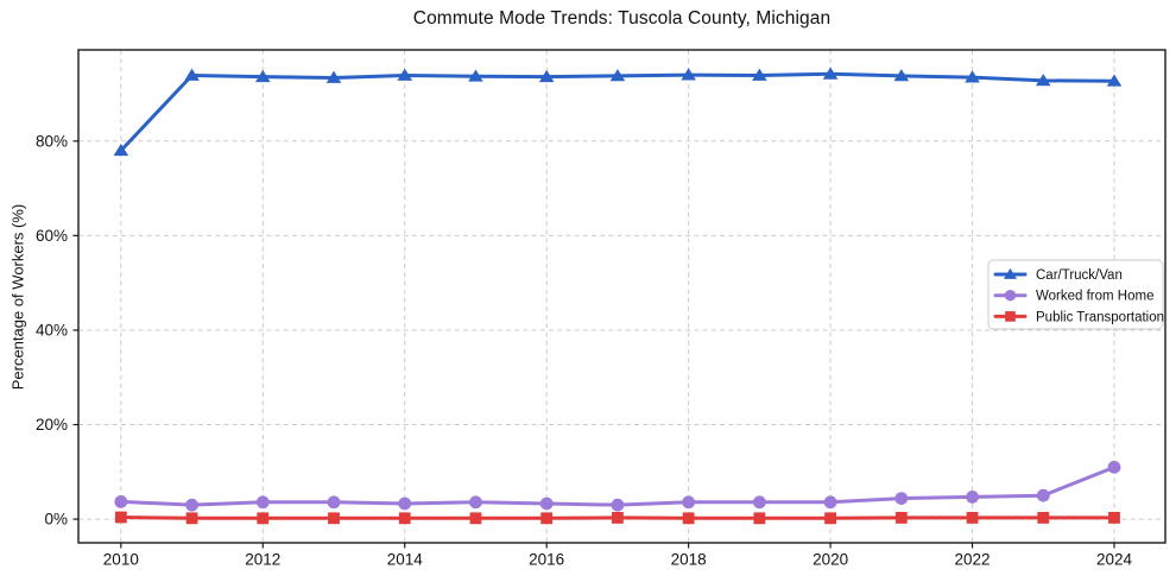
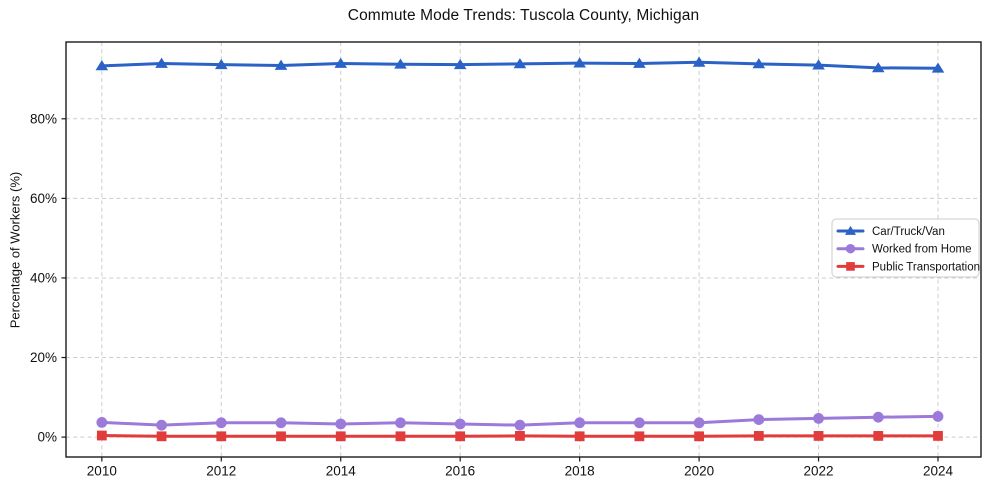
Car/Truck/Van/2010: 78% -> 93%
Worked from Home/2024: 11% -> 5%
